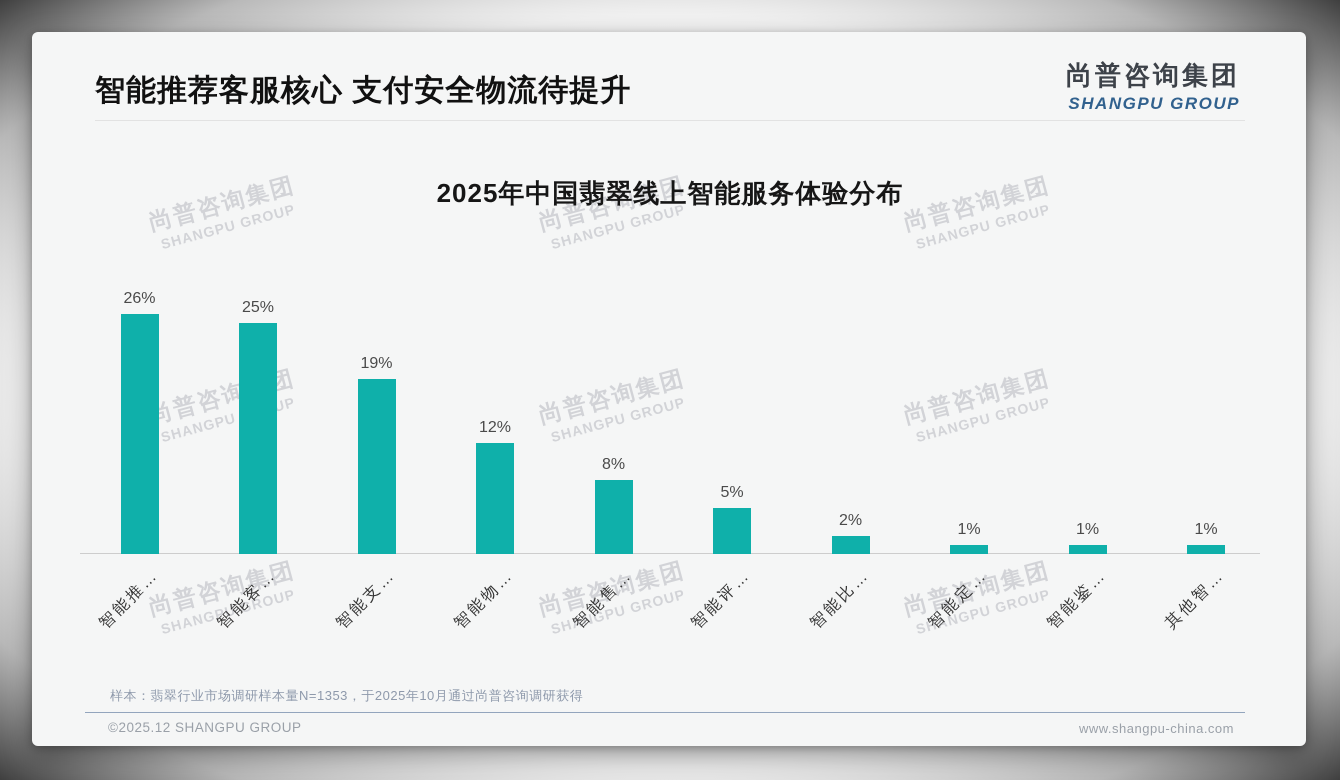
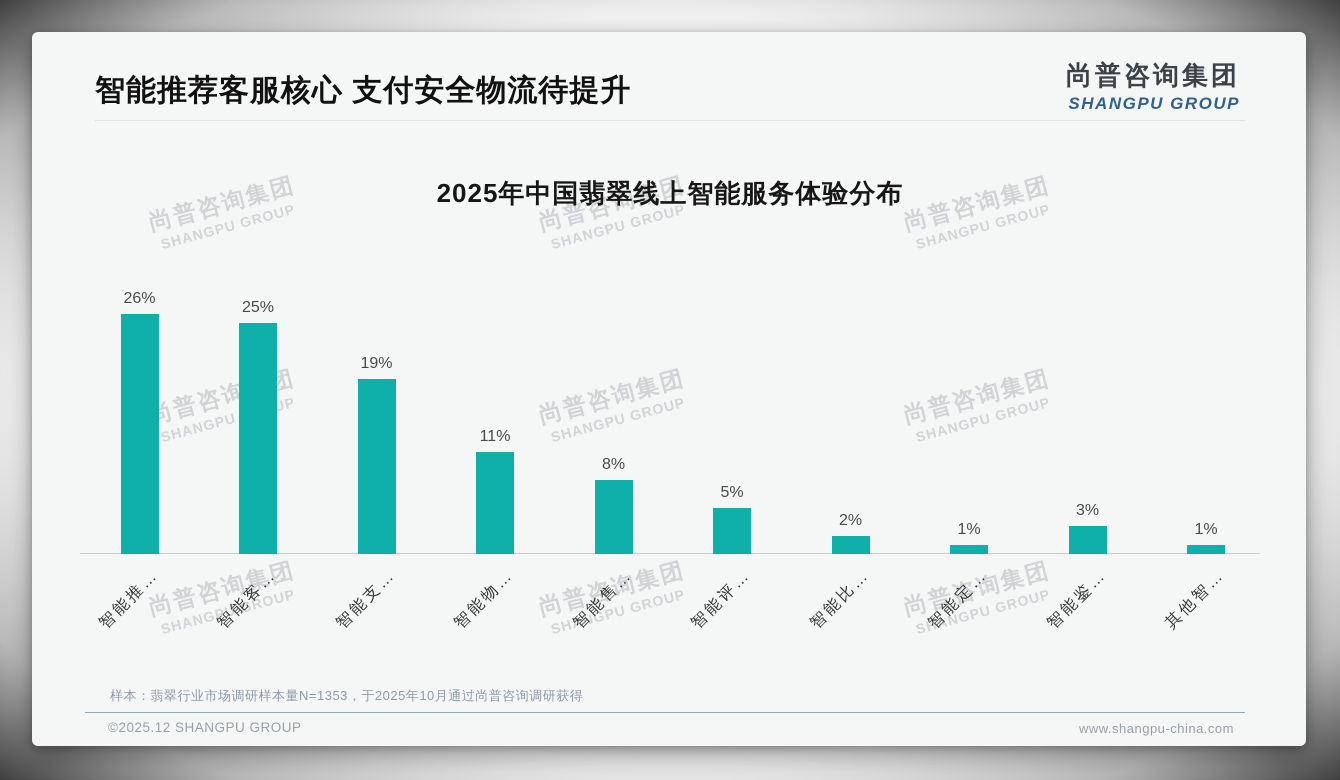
智能物…: 12% -> 11%
智能鉴…: 1% -> 3%
